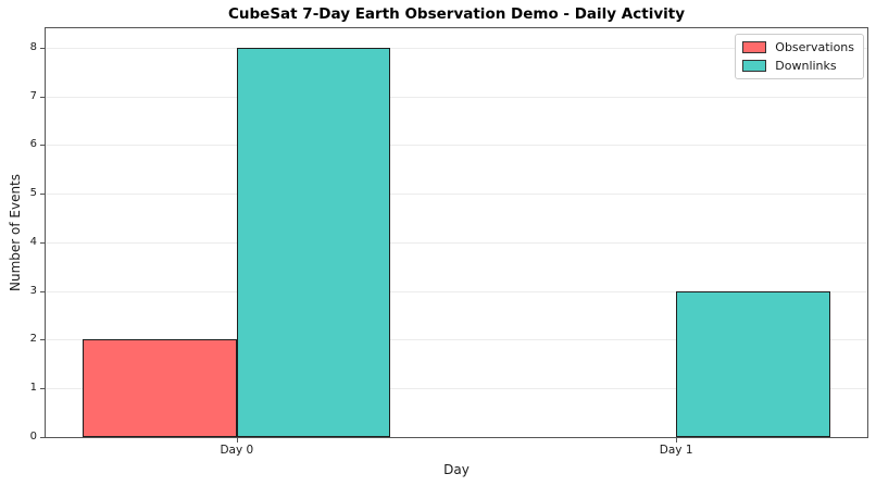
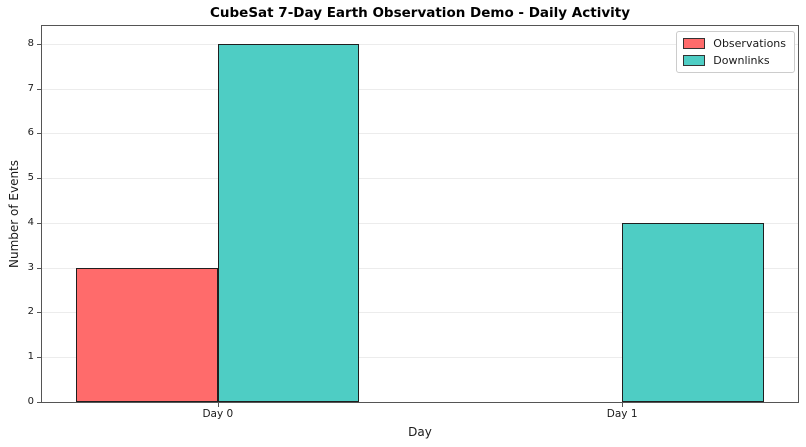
Observations/Day 0: 2 -> 3
Downlinks/Day 1: 3 -> 4
